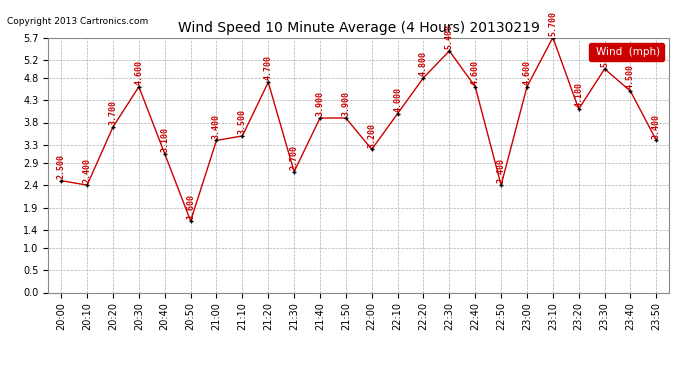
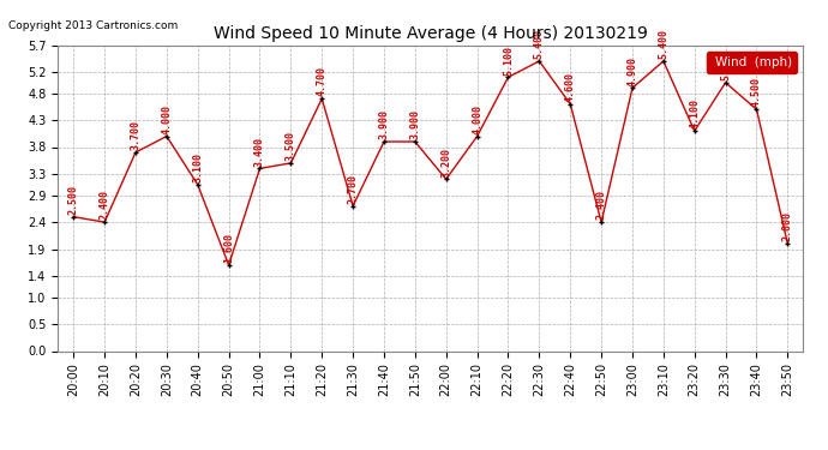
20:30: 4.600 -> 4.000
22:20: 4.800 -> 5.100
23:00: 4.600 -> 4.900
23:10: 5.700 -> 5.400
23:50: 3.400 -> 2.000
